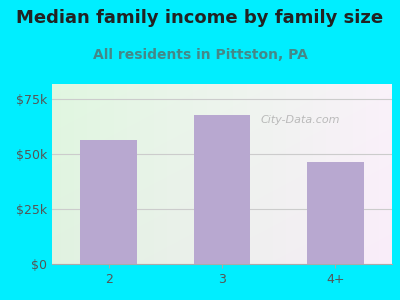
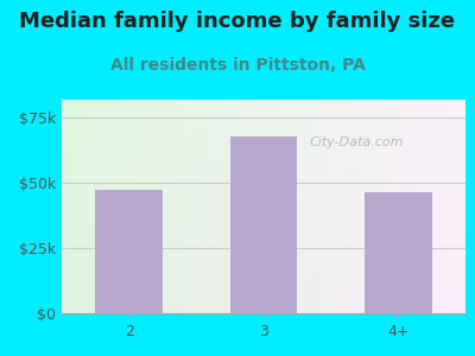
2: $56.5k -> $47.5k
